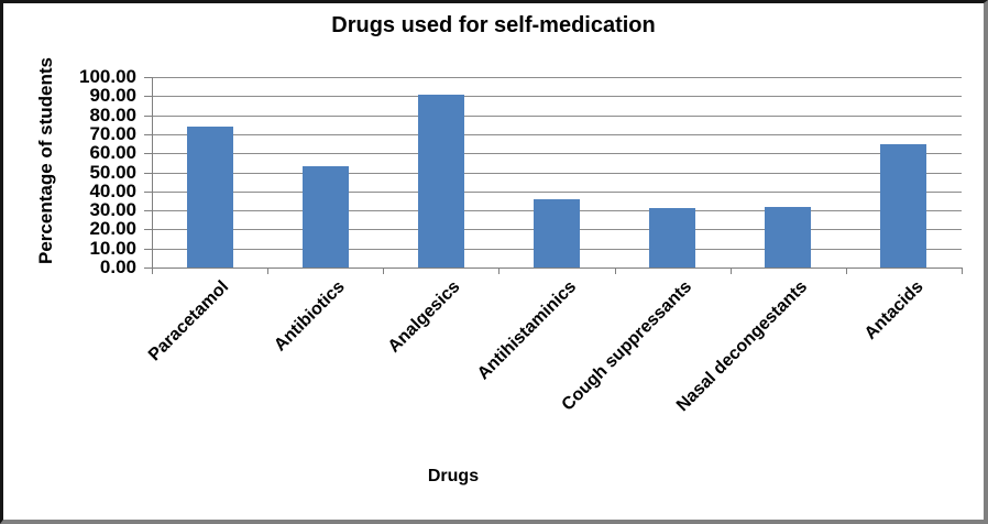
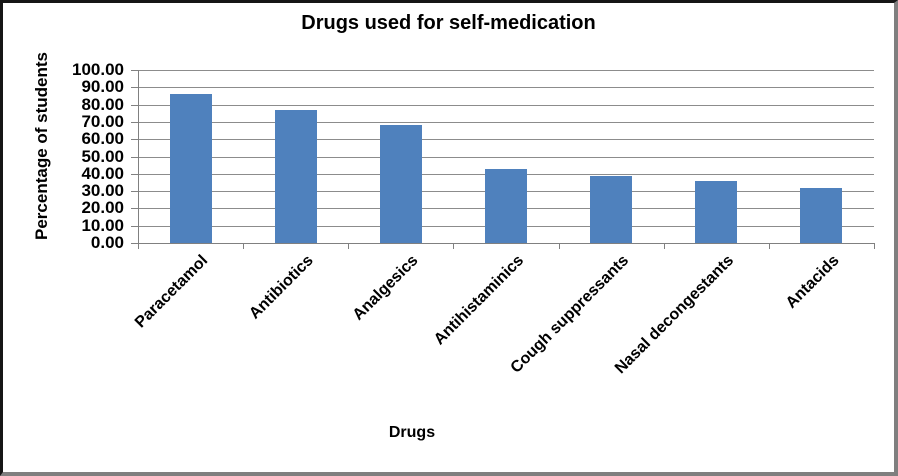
Paracetamol: 74 -> 86
Antibiotics: 53 -> 77
Analgesics: 91 -> 68
Antihistaminics: 36 -> 43
Cough suppressants: 31 -> 39
Nasal decongestants: 32 -> 36
Antacids: 65 -> 32
